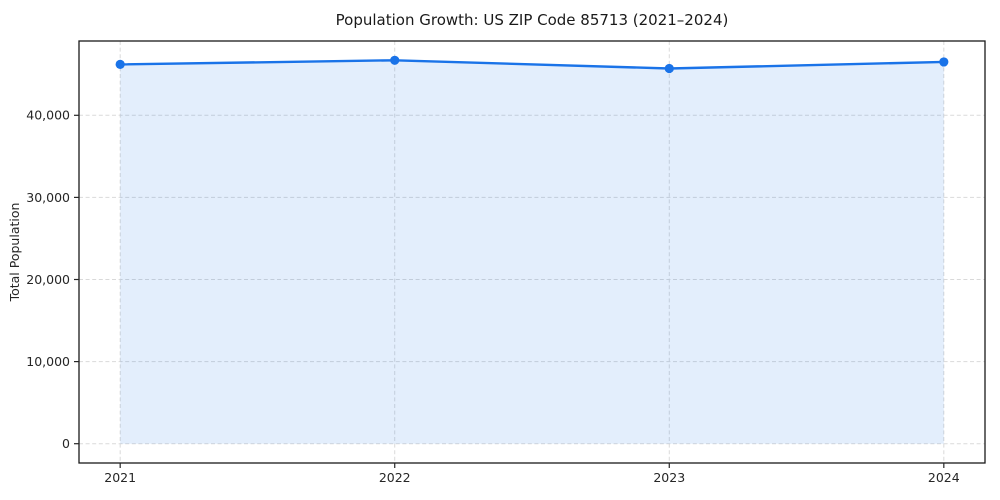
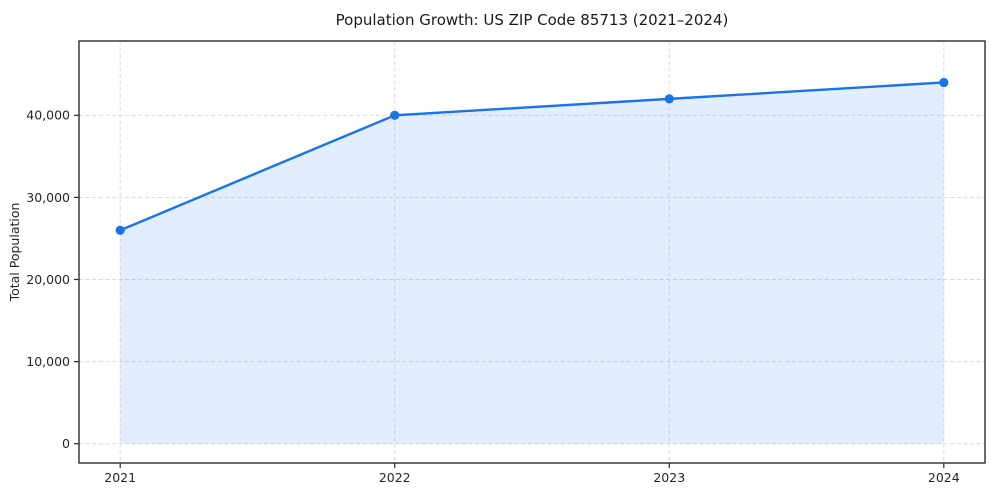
2021: 46000 -> 26000
2022: 47000 -> 40000
2023: 46000 -> 42000
2024: 46000 -> 44000
